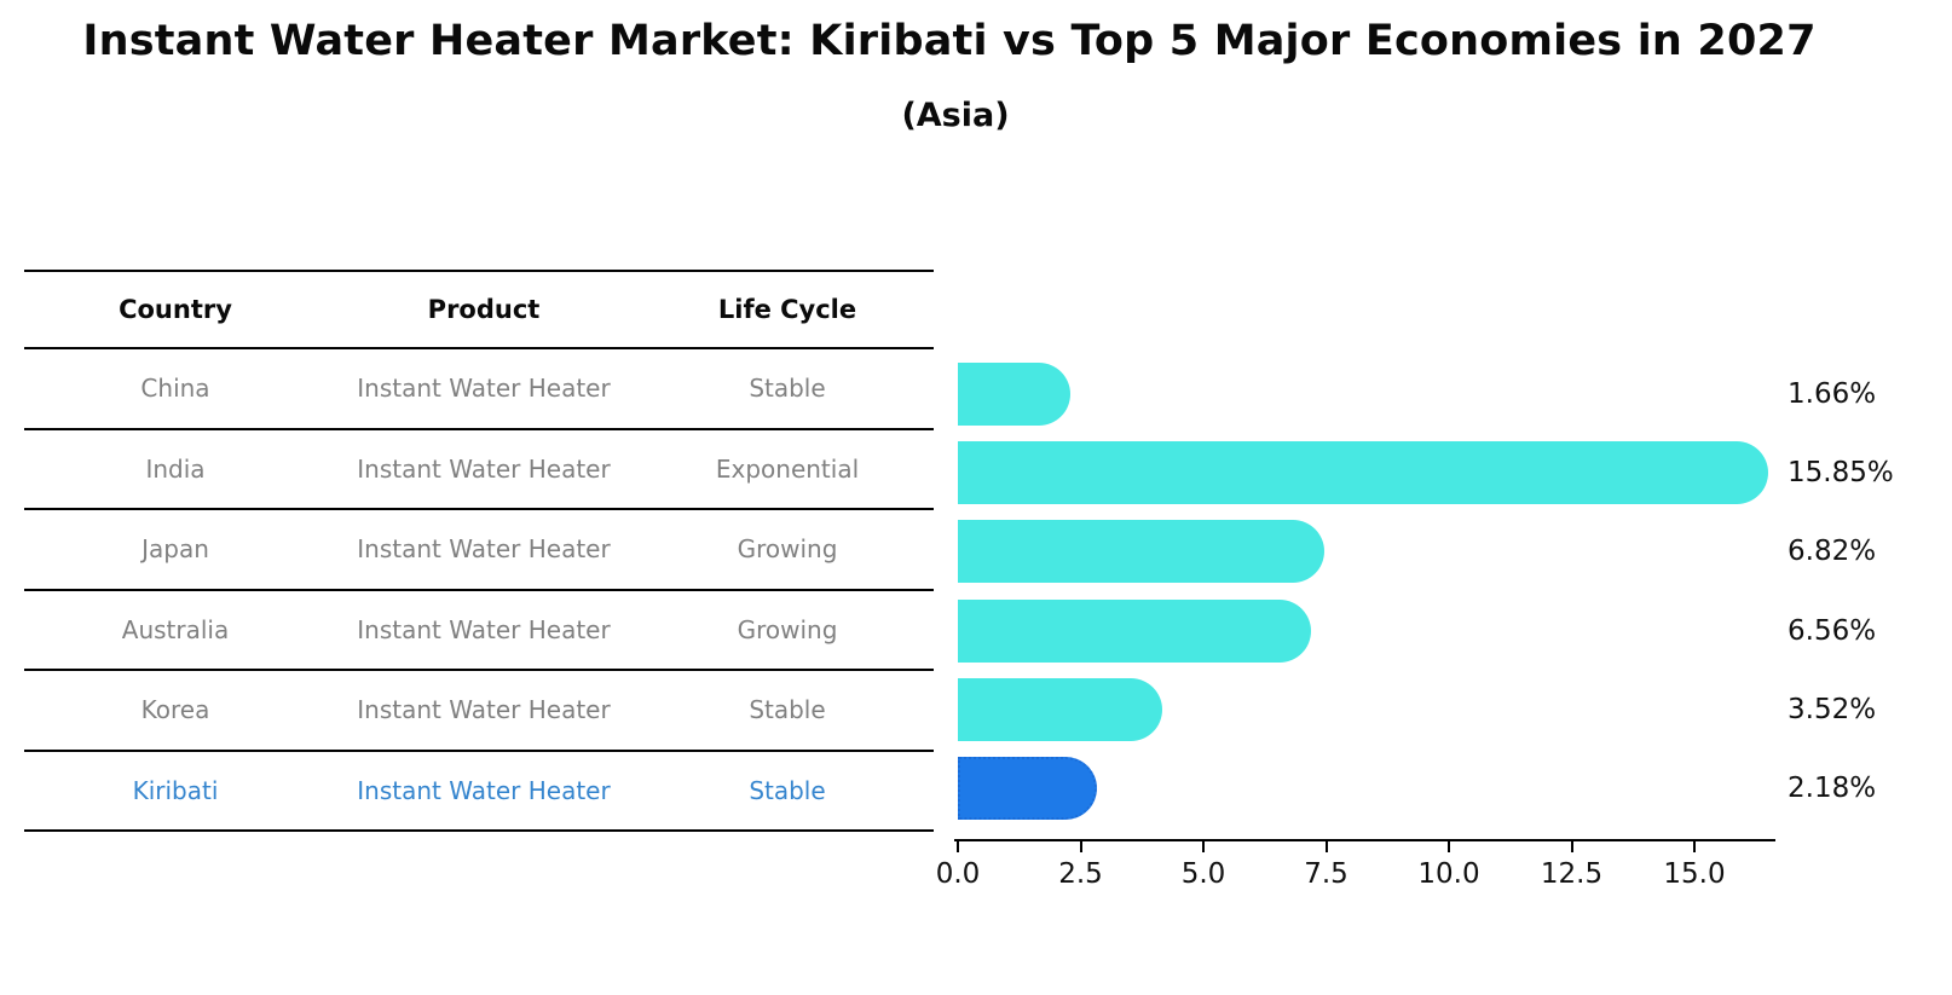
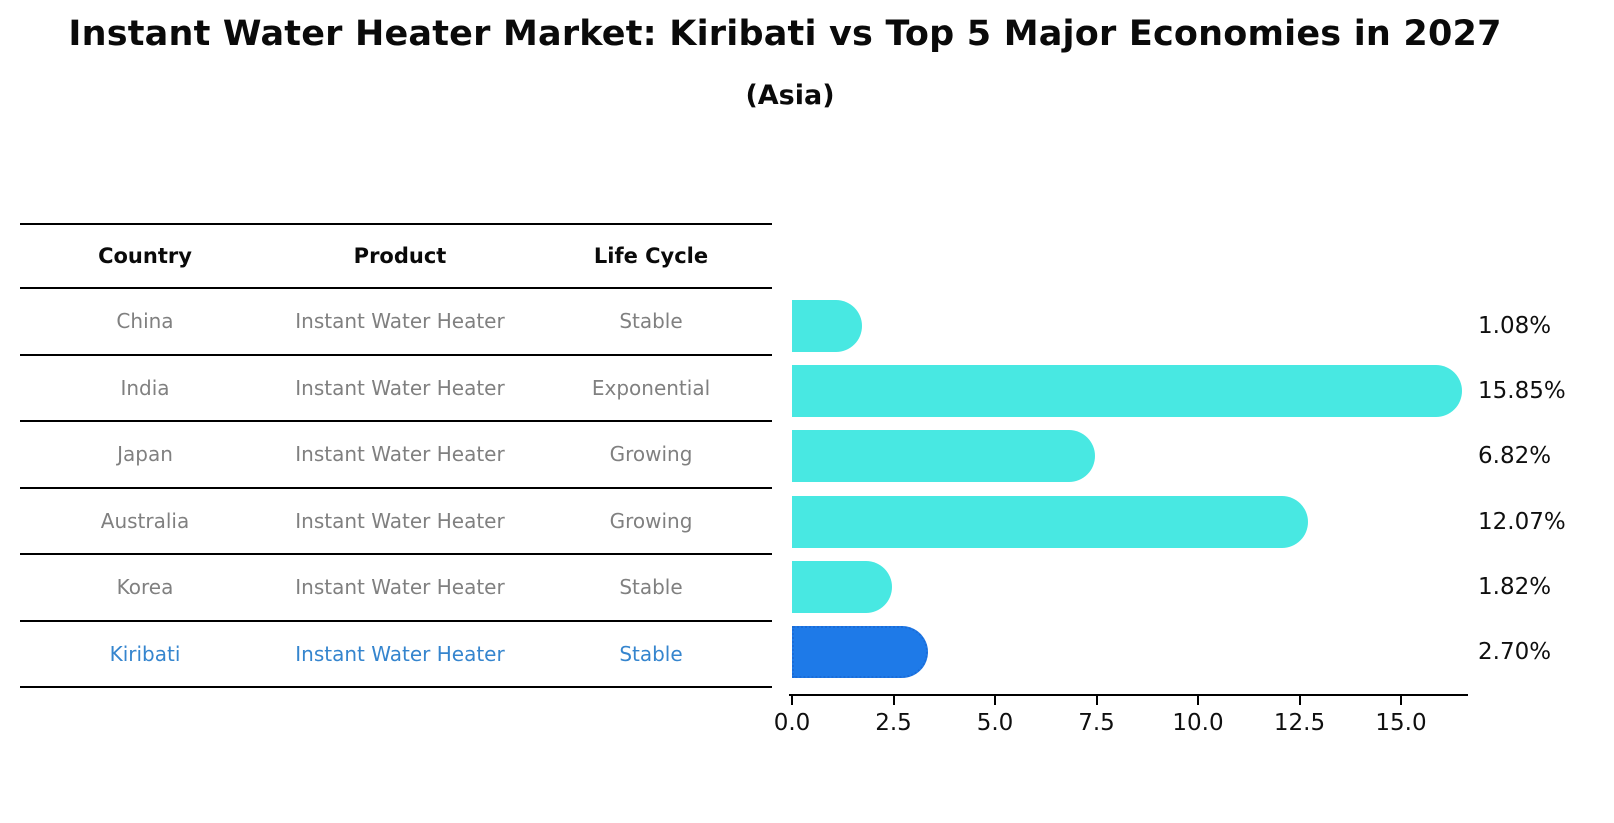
China: 1.66% -> 1.08%
Australia: 6.56% -> 12.07%
Korea: 3.52% -> 1.82%
Kiribati: 2.18% -> 2.70%
